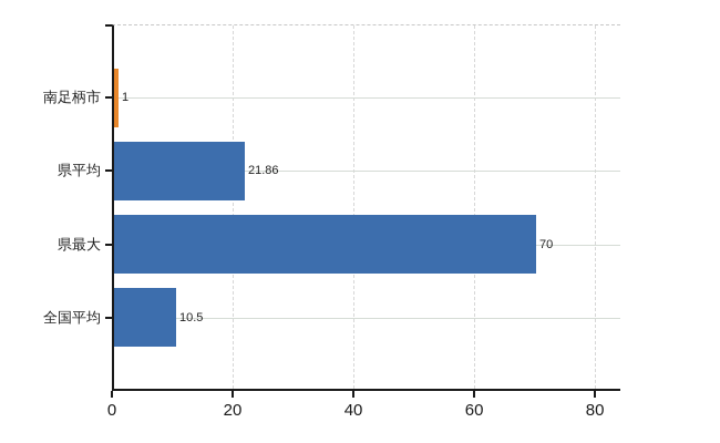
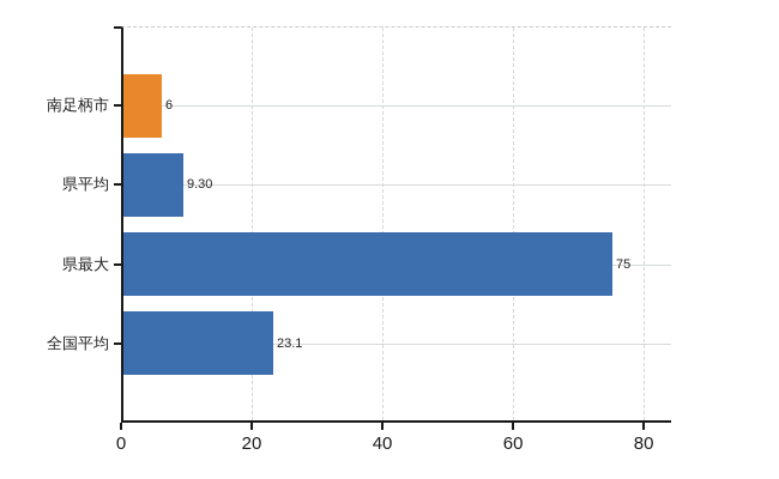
南足柄市: 1 -> 6
県平均: 21.86 -> 9.30
県最大: 70 -> 75
全国平均: 10.5 -> 23.1
